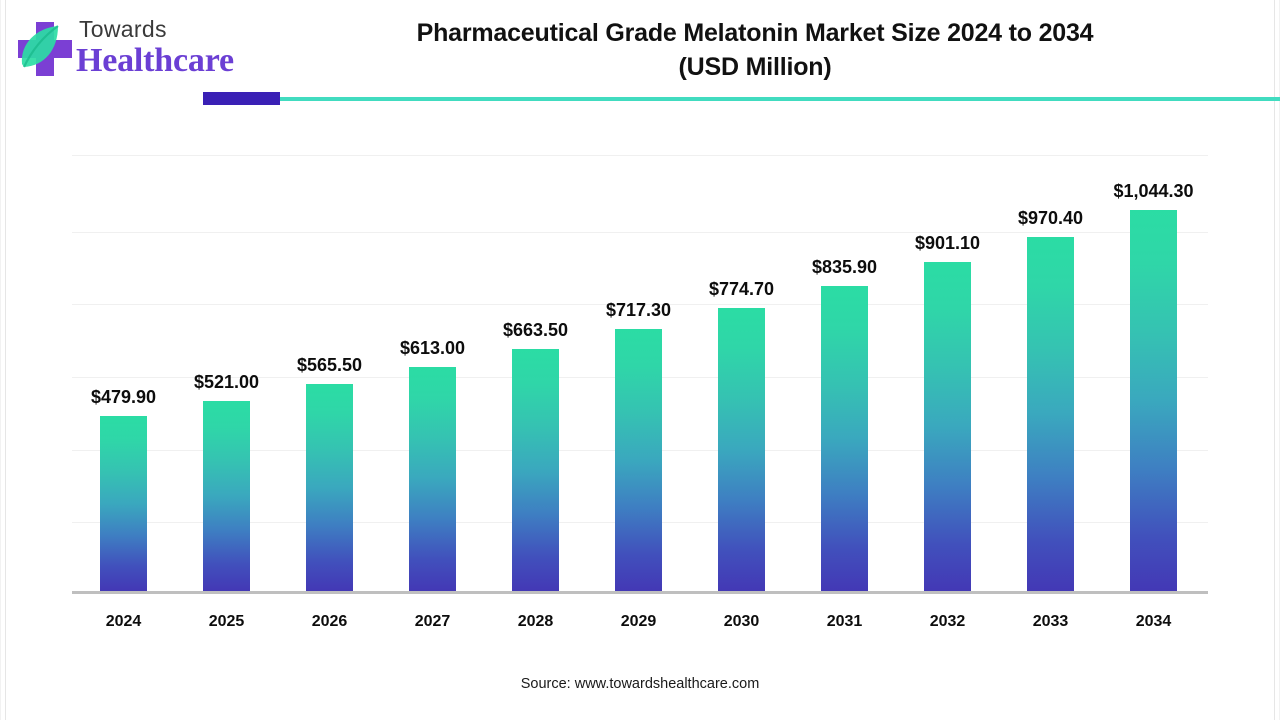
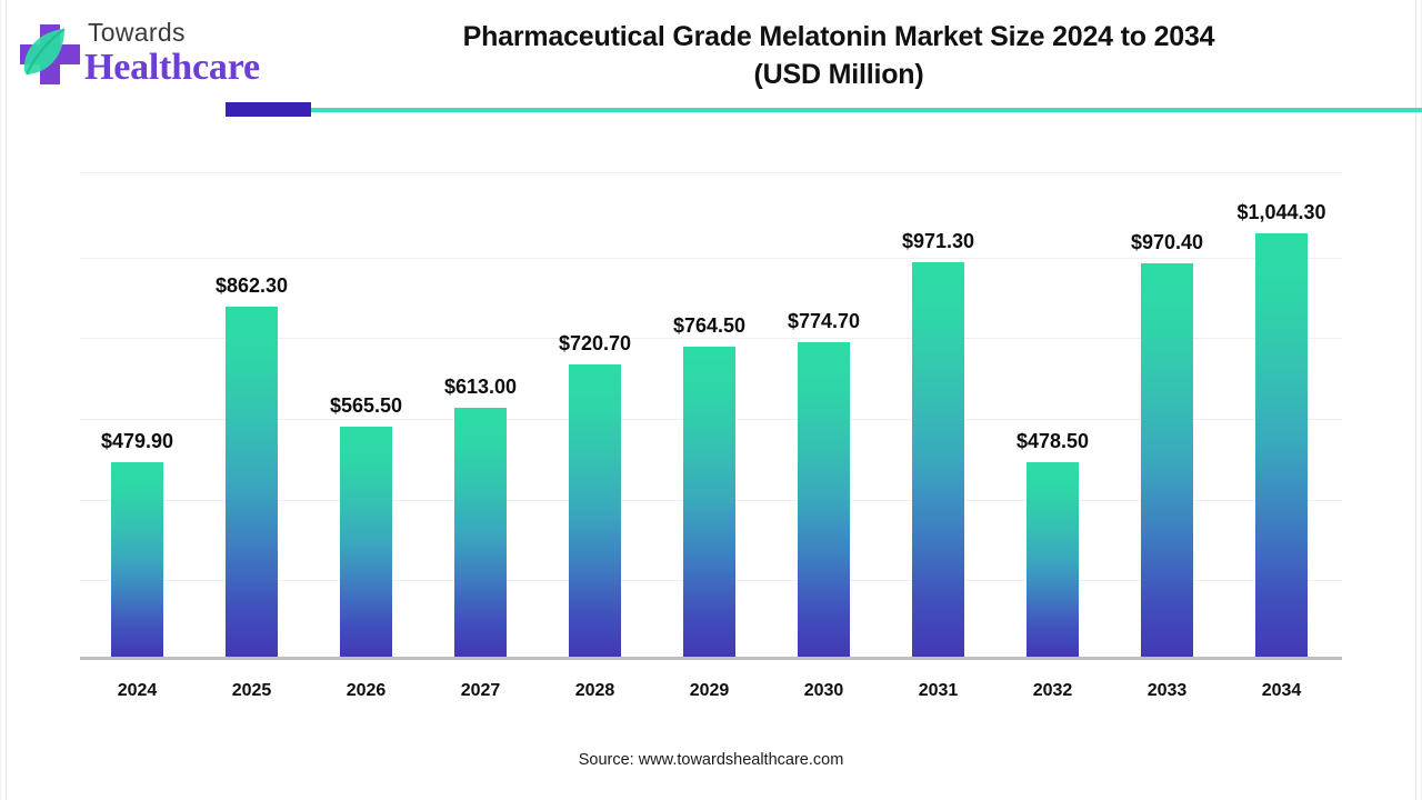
2025: $521.00 -> $862.30
2028: $663.50 -> $720.70
2029: $717.30 -> $764.50
2031: $835.90 -> $971.30
2032: $901.10 -> $478.50
